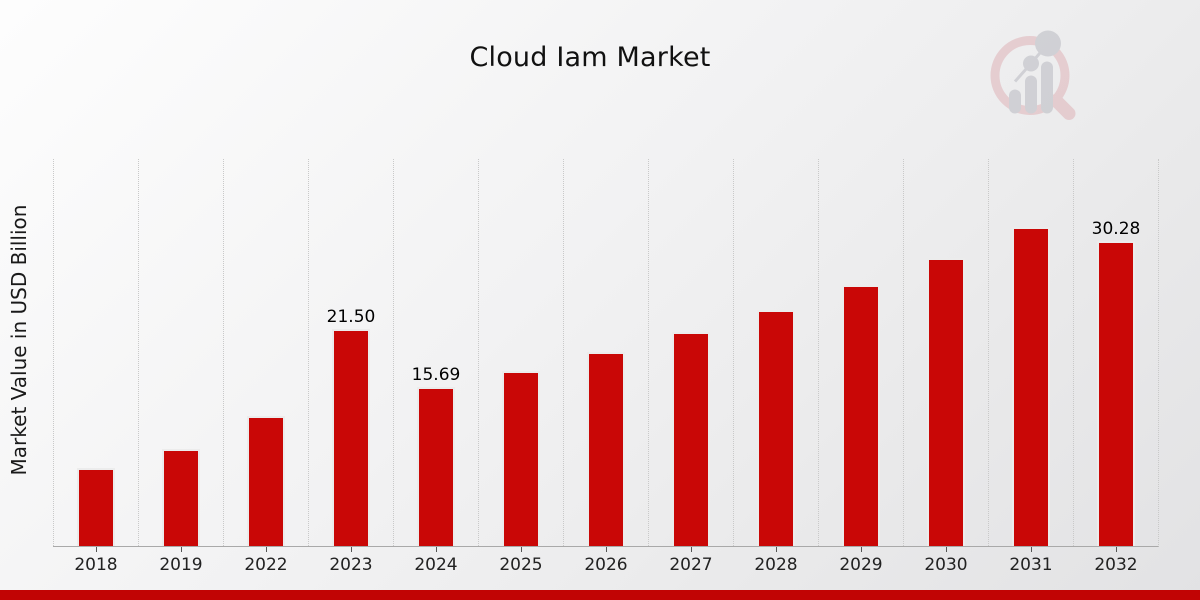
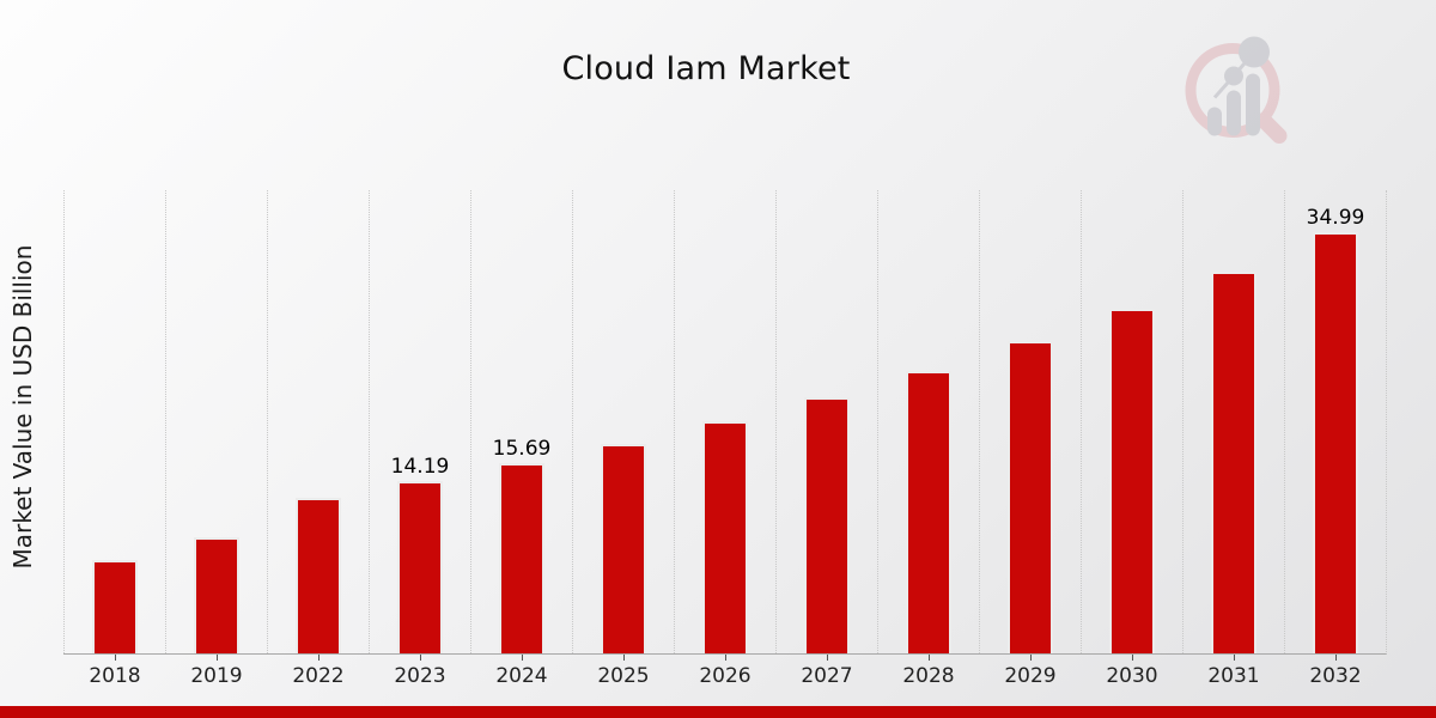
2023: 21.50 -> 14.19
2032: 30.28 -> 34.99
